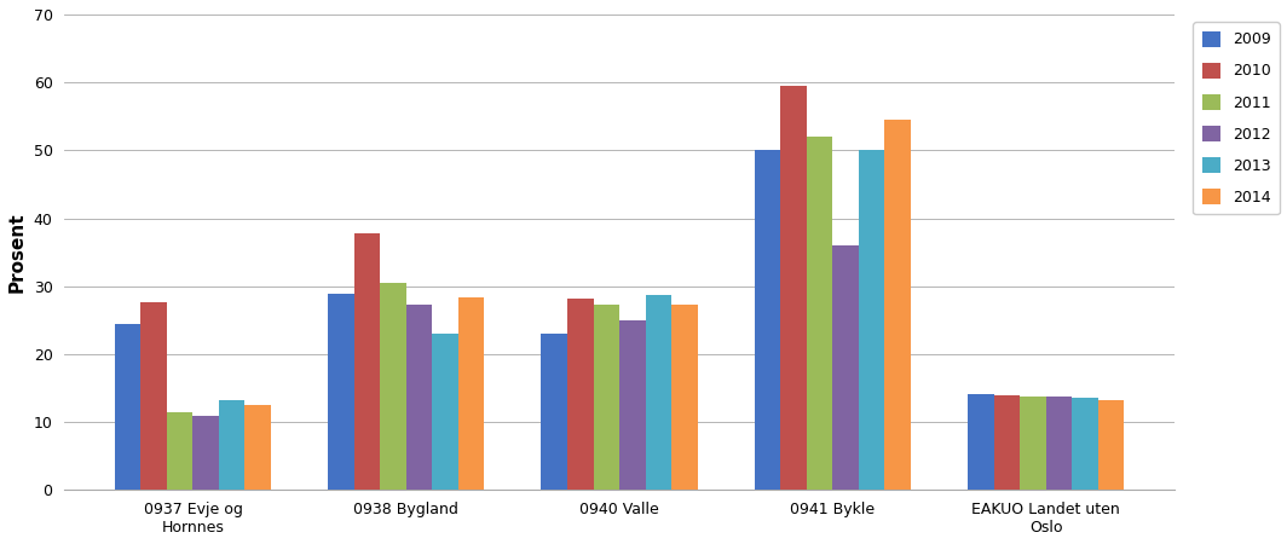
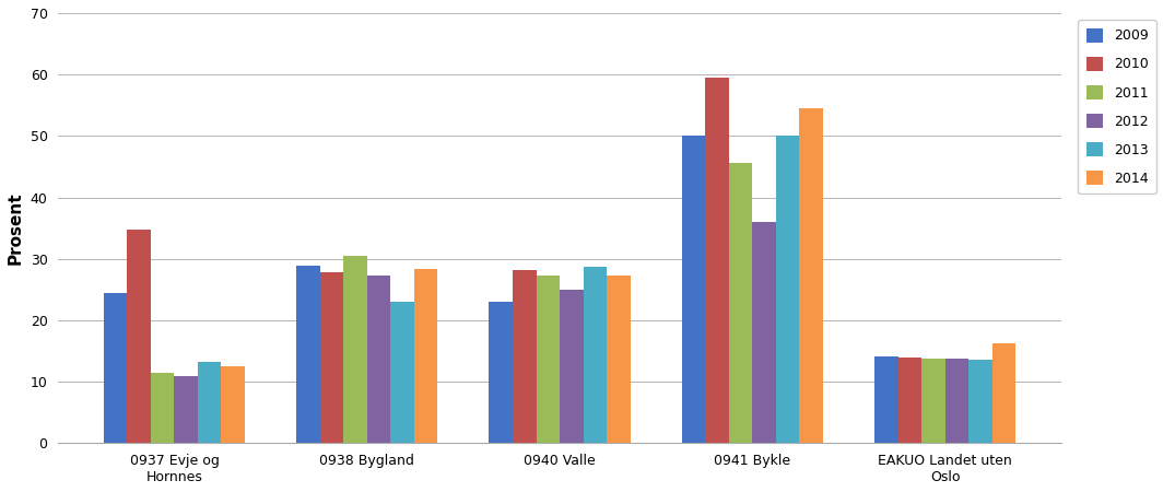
2010/0937 Evje og Hornnes: 27.7 -> 34.8
2010/0938 Bygland: 37.7 -> 27.8
2011/0941 Bykle: 52.0 -> 45.6
2014/EAKUO Landet uten Oslo: 13.3 -> 16.2
